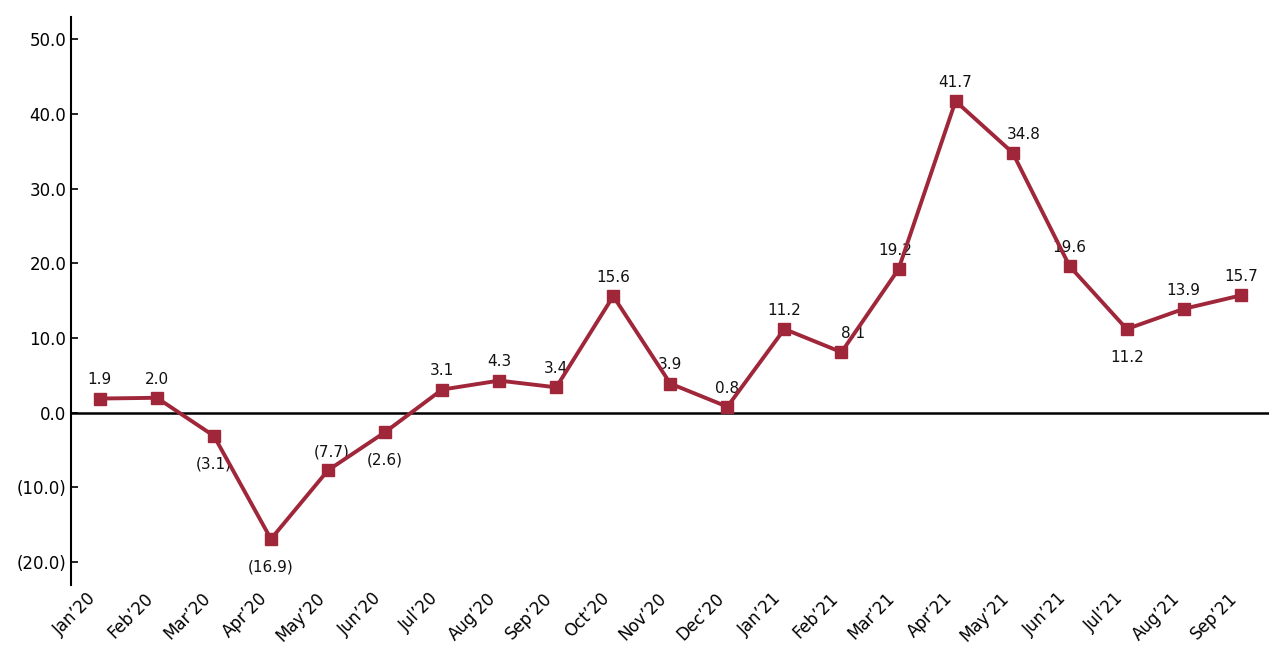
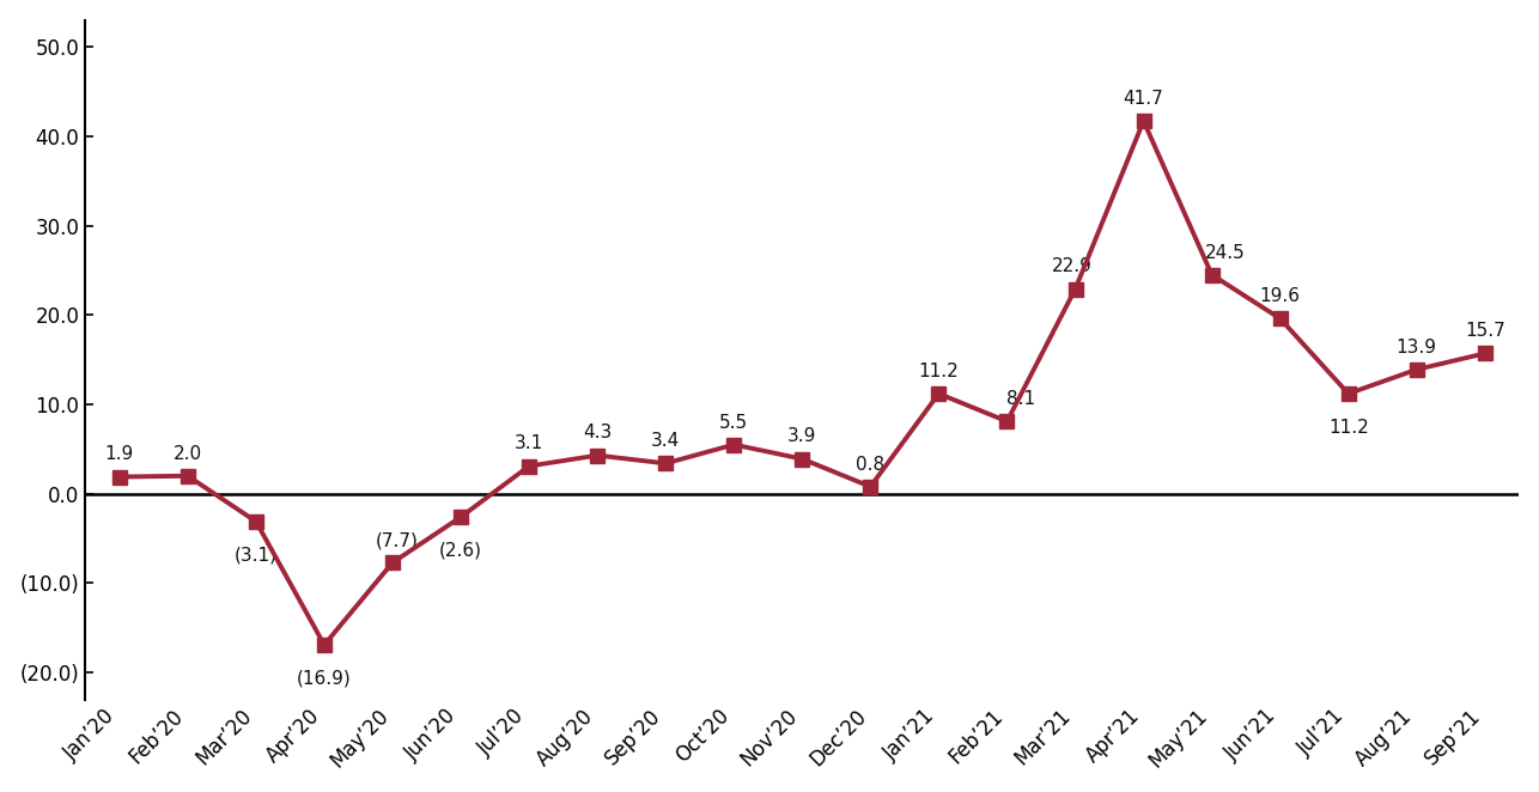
Oct’20: 15.6 -> 5.5
Mar’21: 19.2 -> 22.9
May’21: 34.8 -> 24.5
